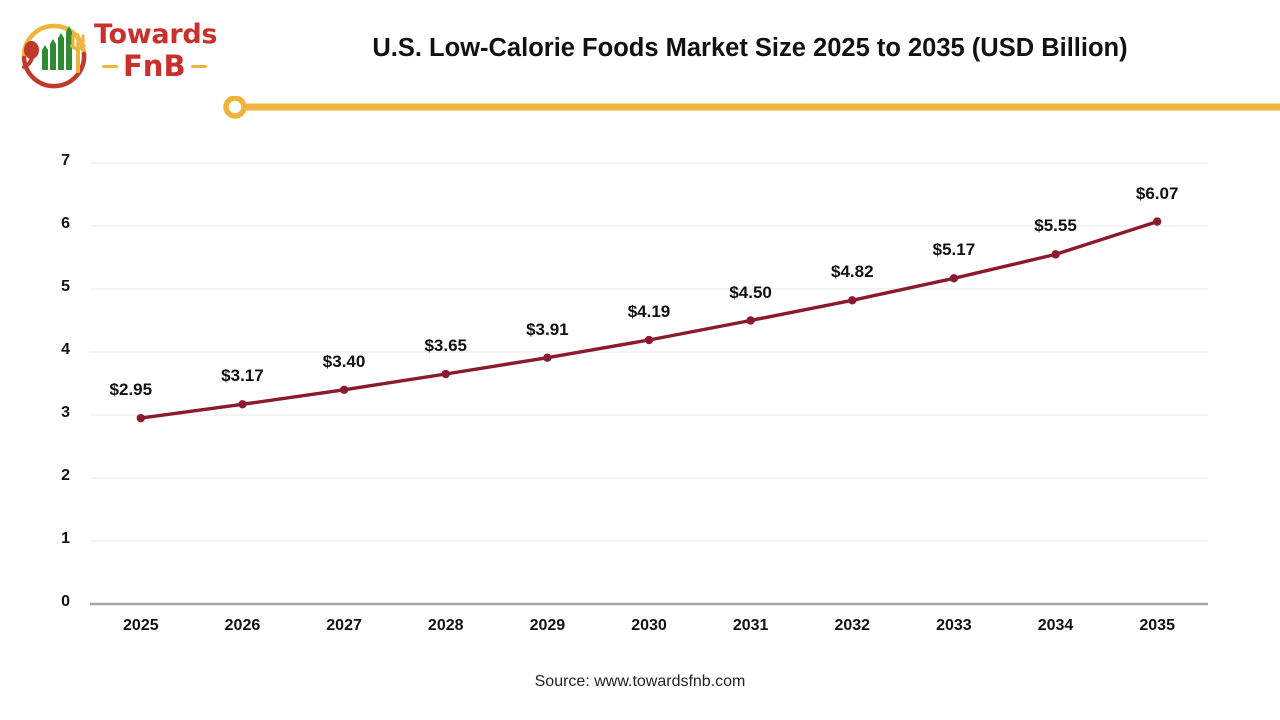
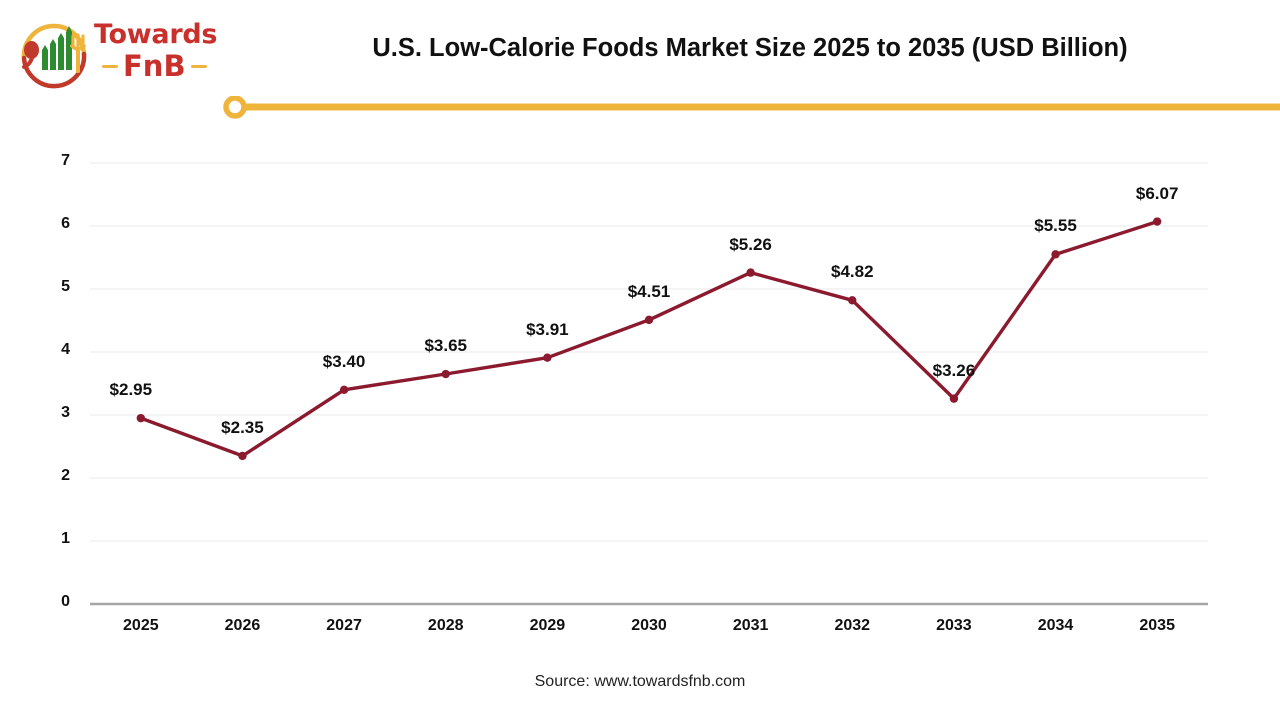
2026: $3.17 -> $2.35
2030: $4.19 -> $4.51
2031: $4.50 -> $5.26
2033: $5.17 -> $3.26
